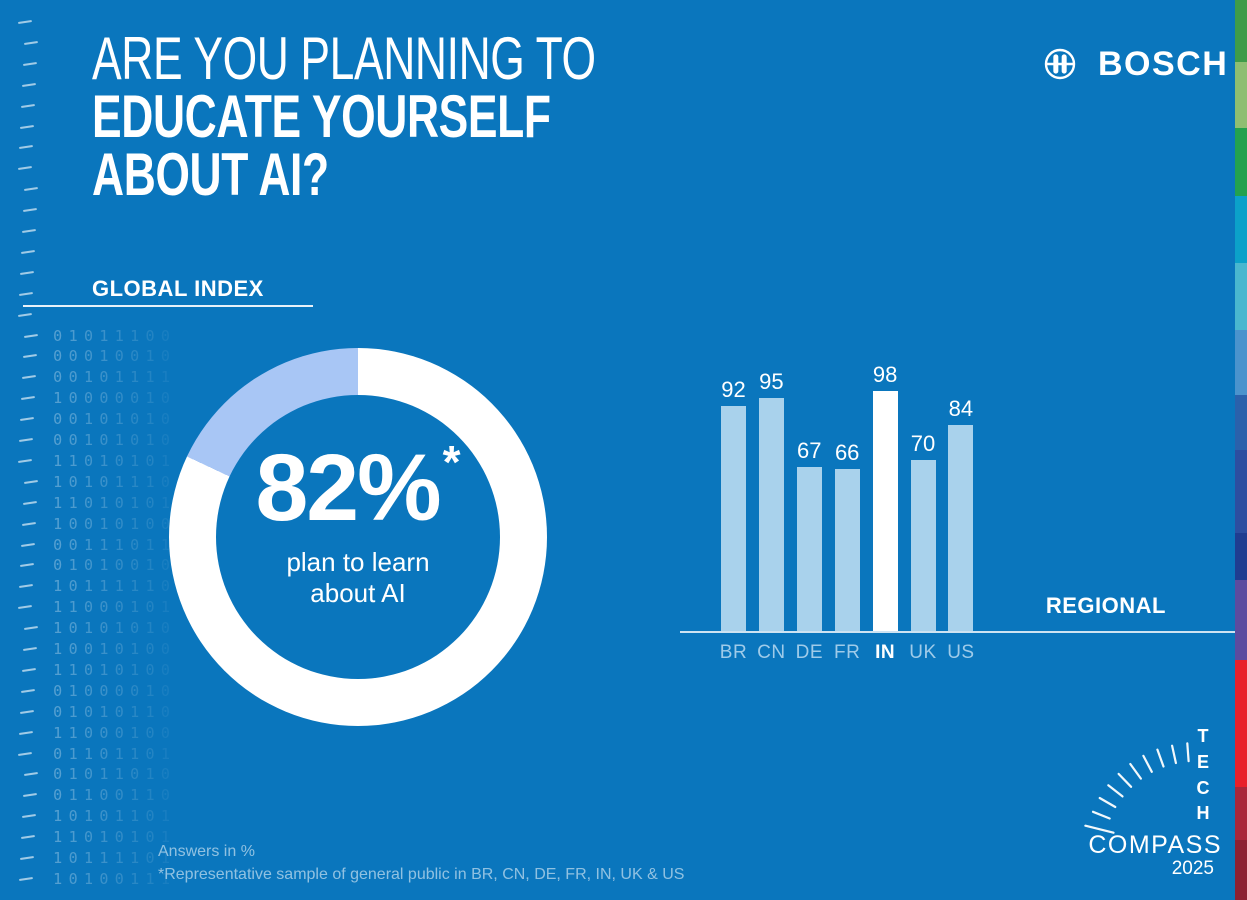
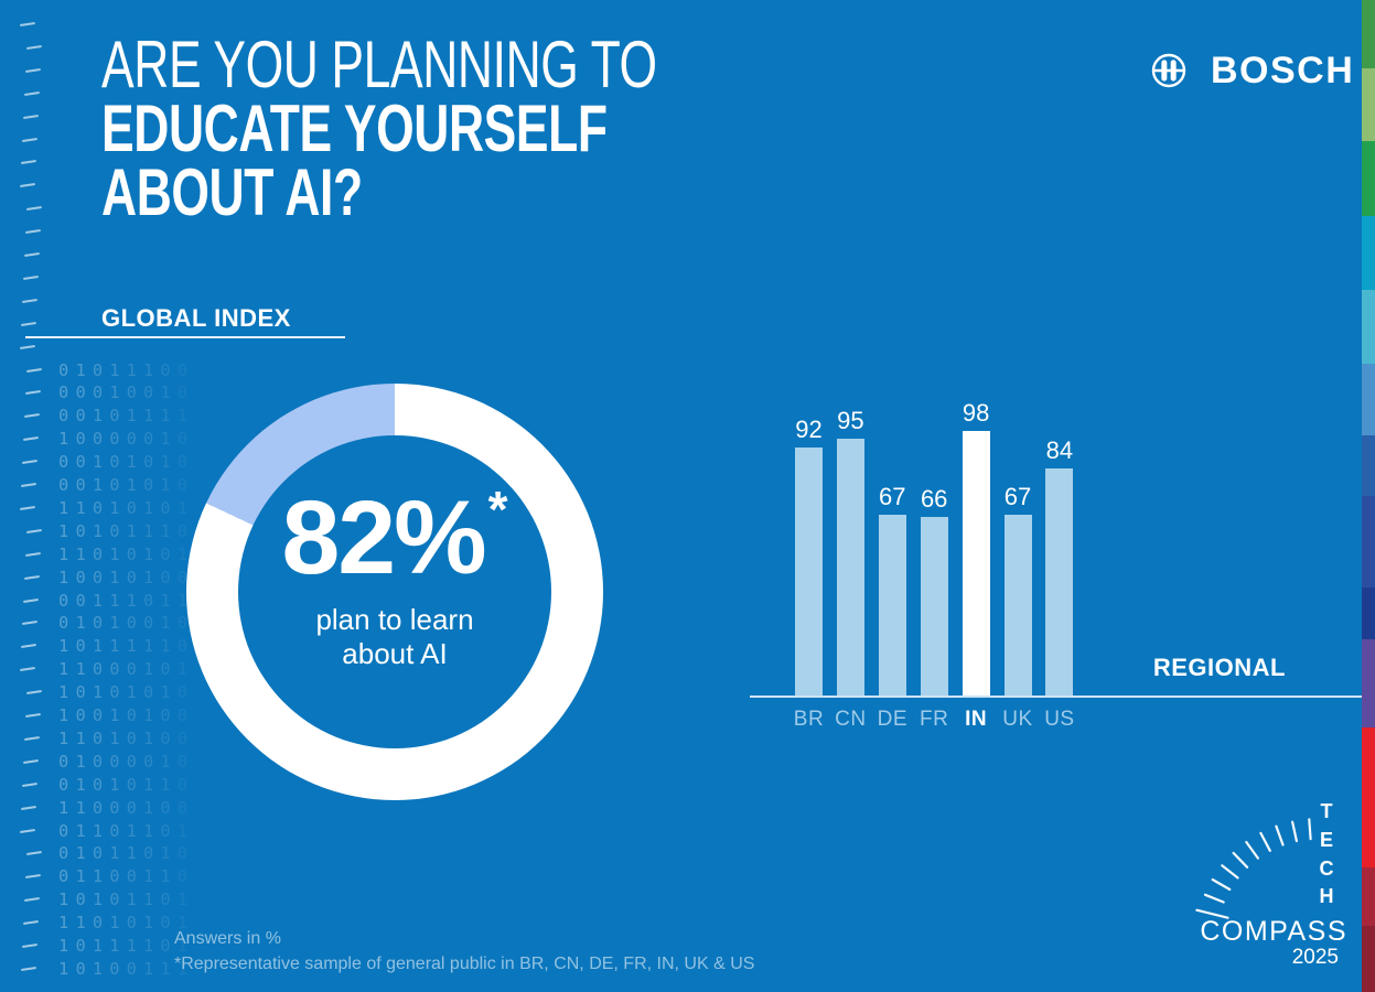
REGIONAL/UK: 70 -> 67
